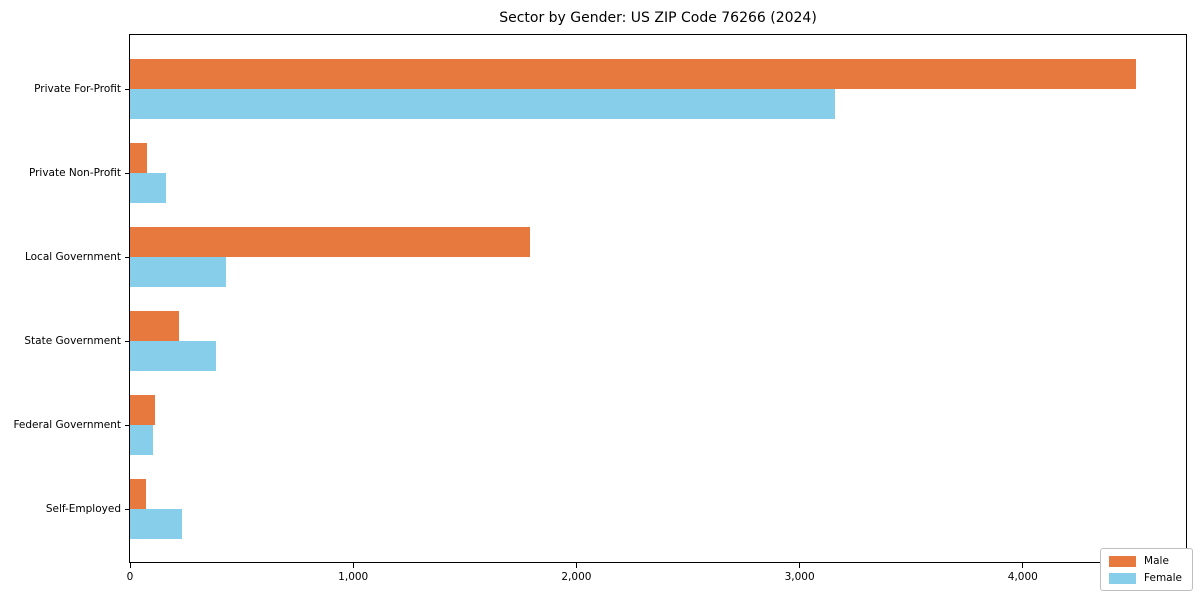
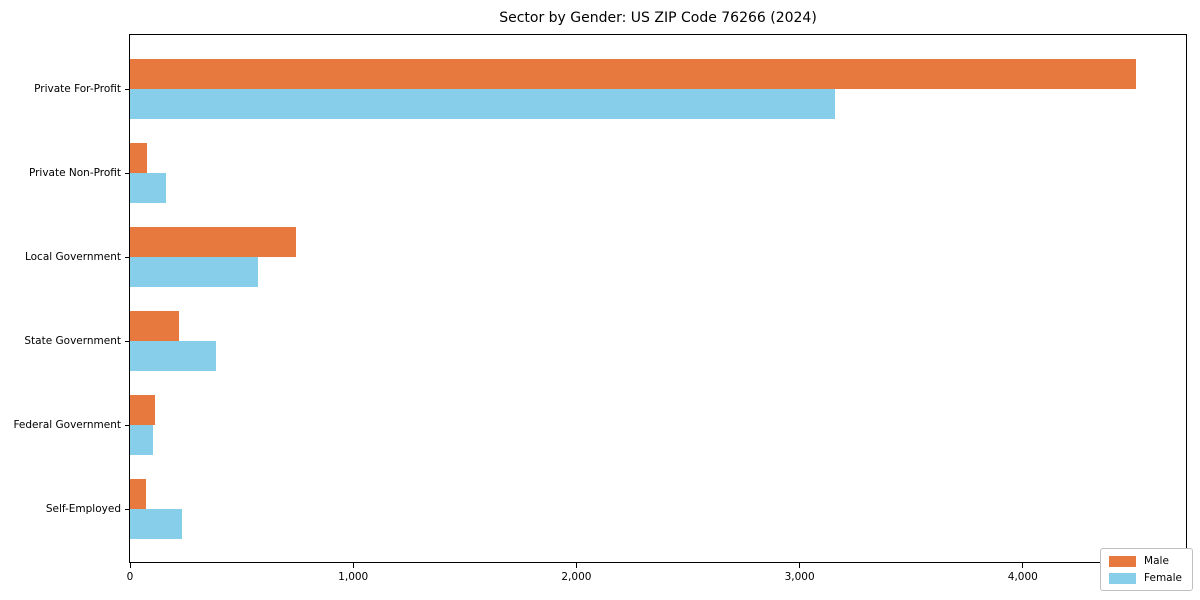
Male/Local Government: 1790 -> 740
Female/Local Government: 430 -> 580
